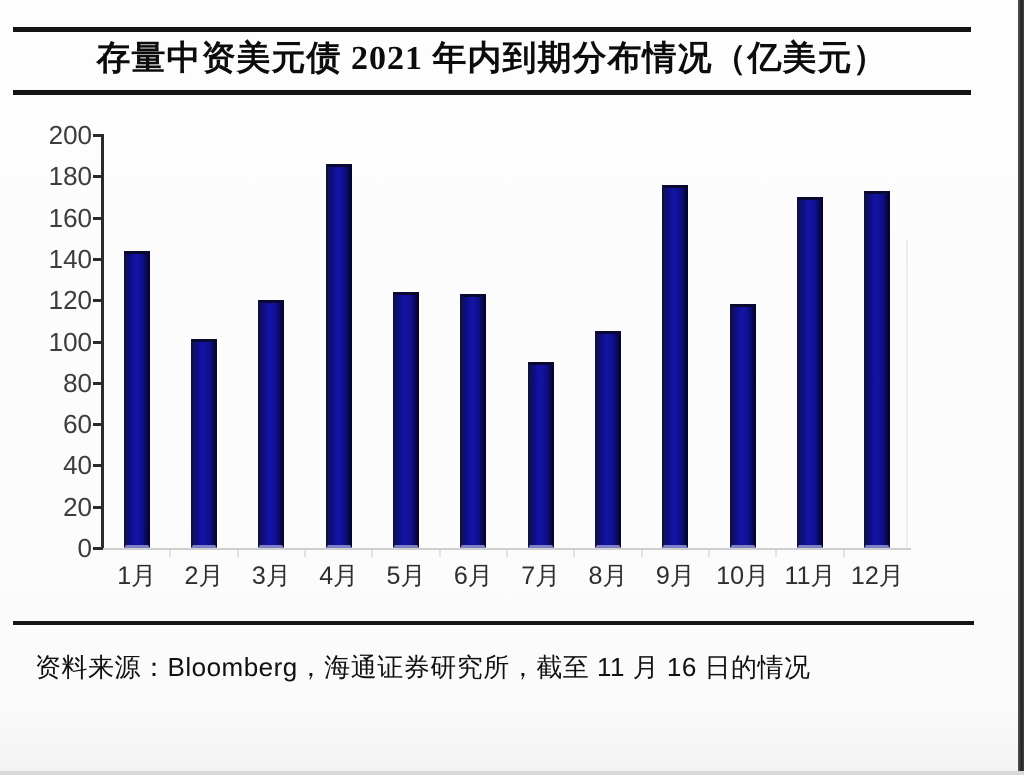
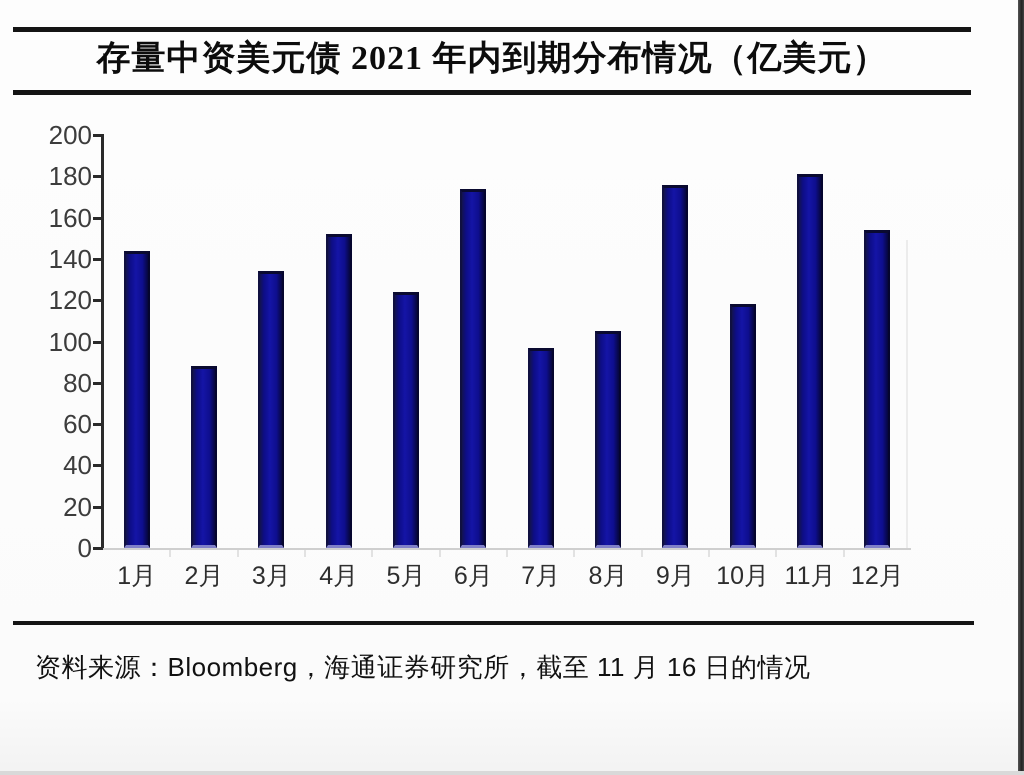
2月: 101 -> 88
3月: 120 -> 134
4月: 186 -> 152
6月: 123 -> 174
7月: 90 -> 97
11月: 170 -> 181
12月: 173 -> 154
